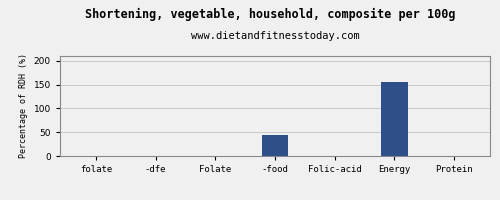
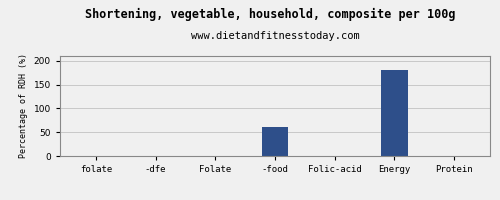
-food: 45 -> 60
Energy: 155 -> 180
